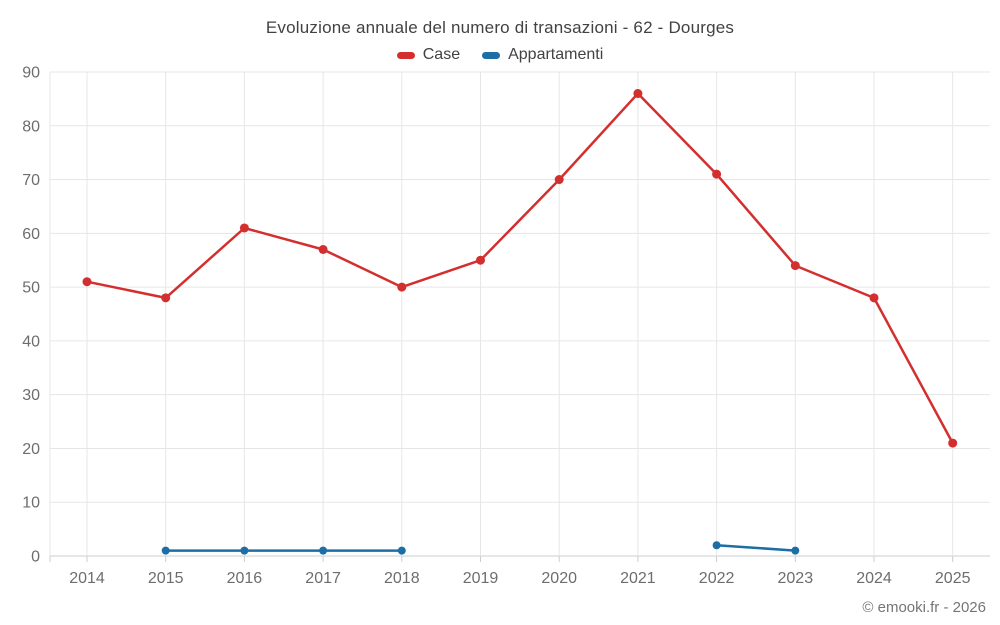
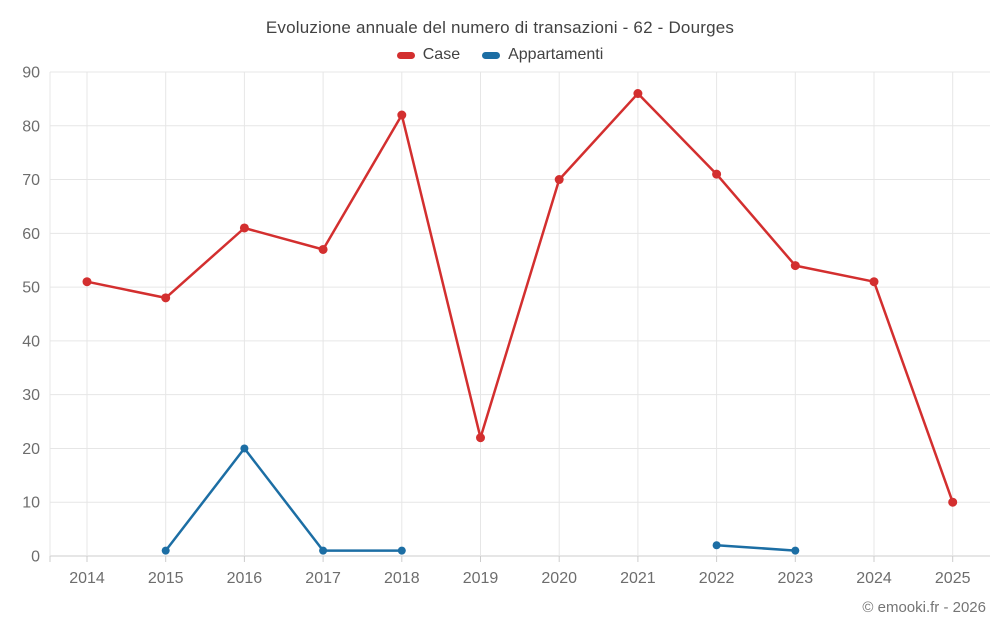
Appartamenti/2016: 1 -> 20
Case/2018: 50 -> 82
Case/2019: 55 -> 22
Case/2024: 48 -> 51
Case/2025: 21 -> 10
